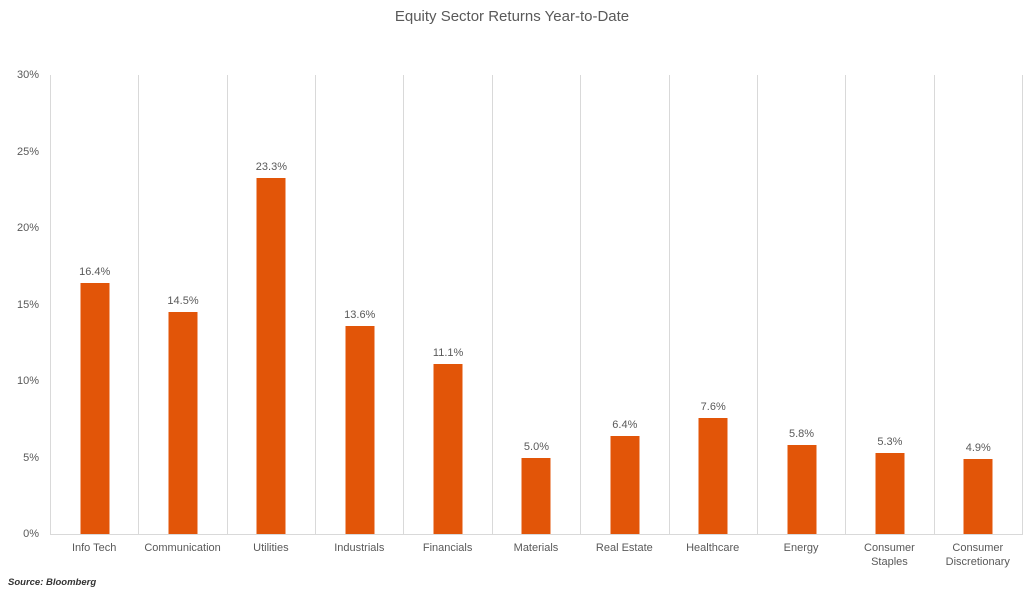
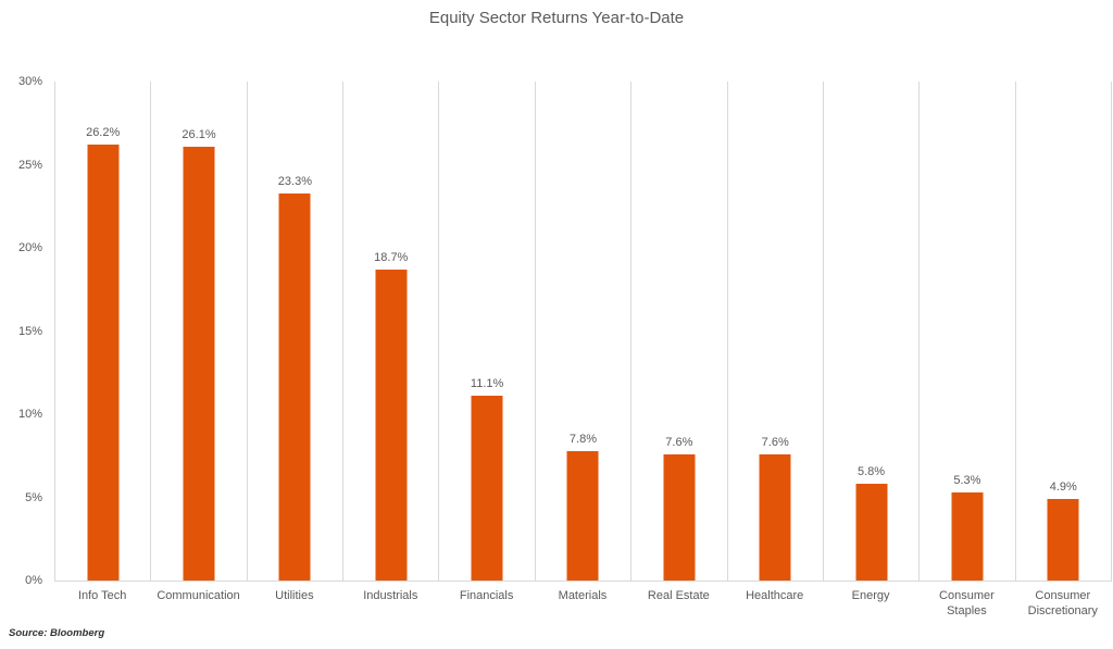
Info Tech: 16.4% -> 26.2%
Communication: 14.5% -> 26.1%
Industrials: 13.6% -> 18.7%
Materials: 5.0% -> 7.8%
Real Estate: 6.4% -> 7.6%
